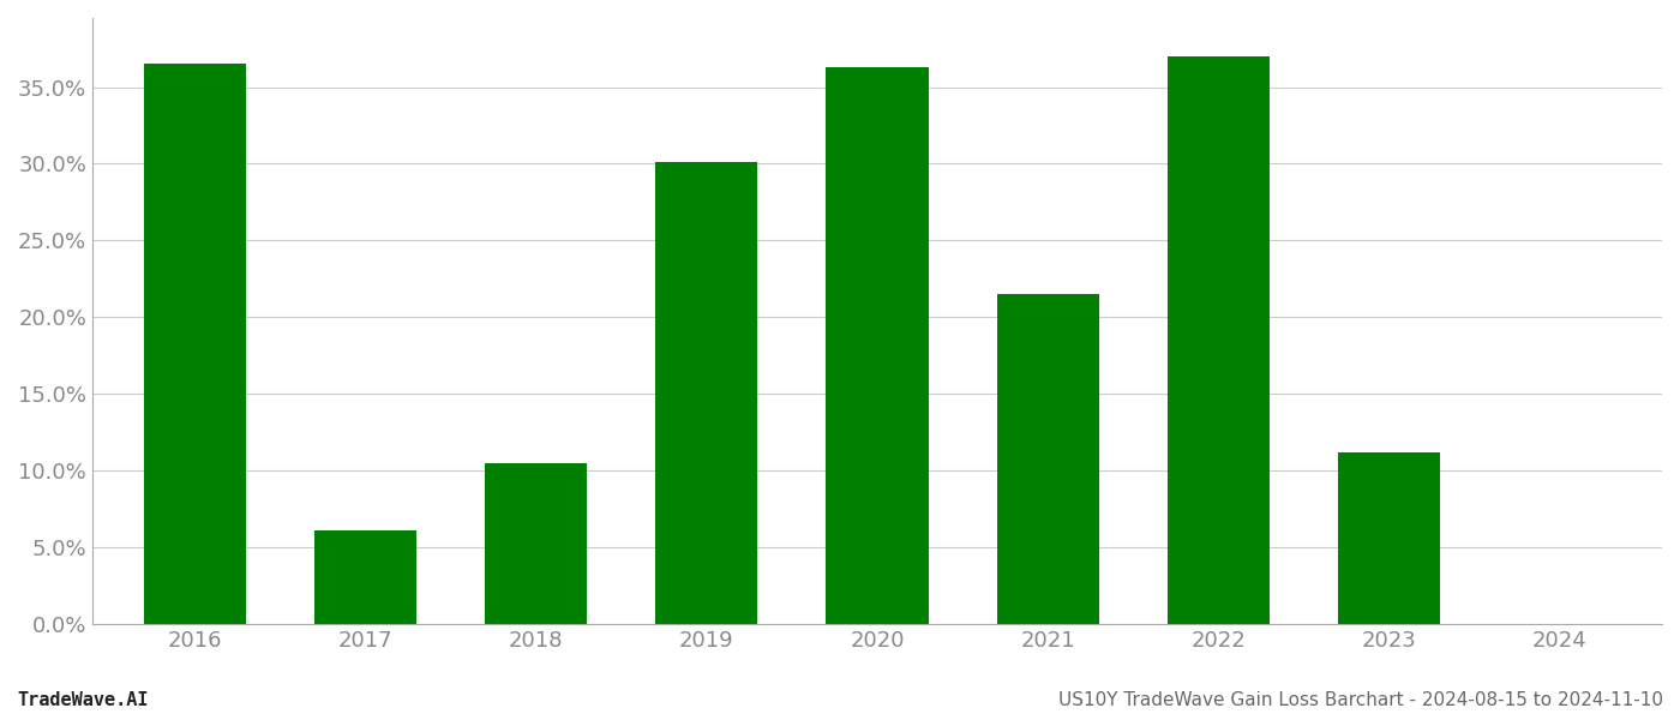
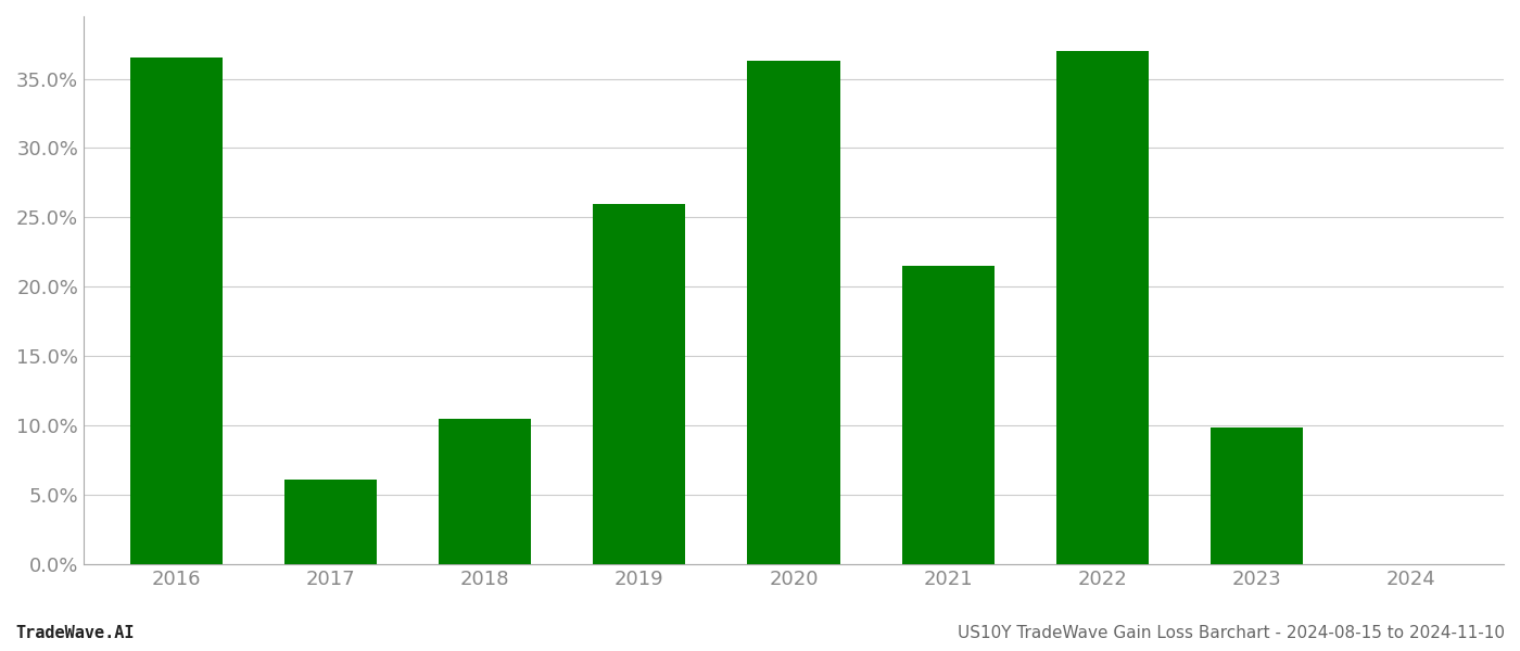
2019: 30.1% -> 26.0%
2023: 11.2% -> 9.9%
